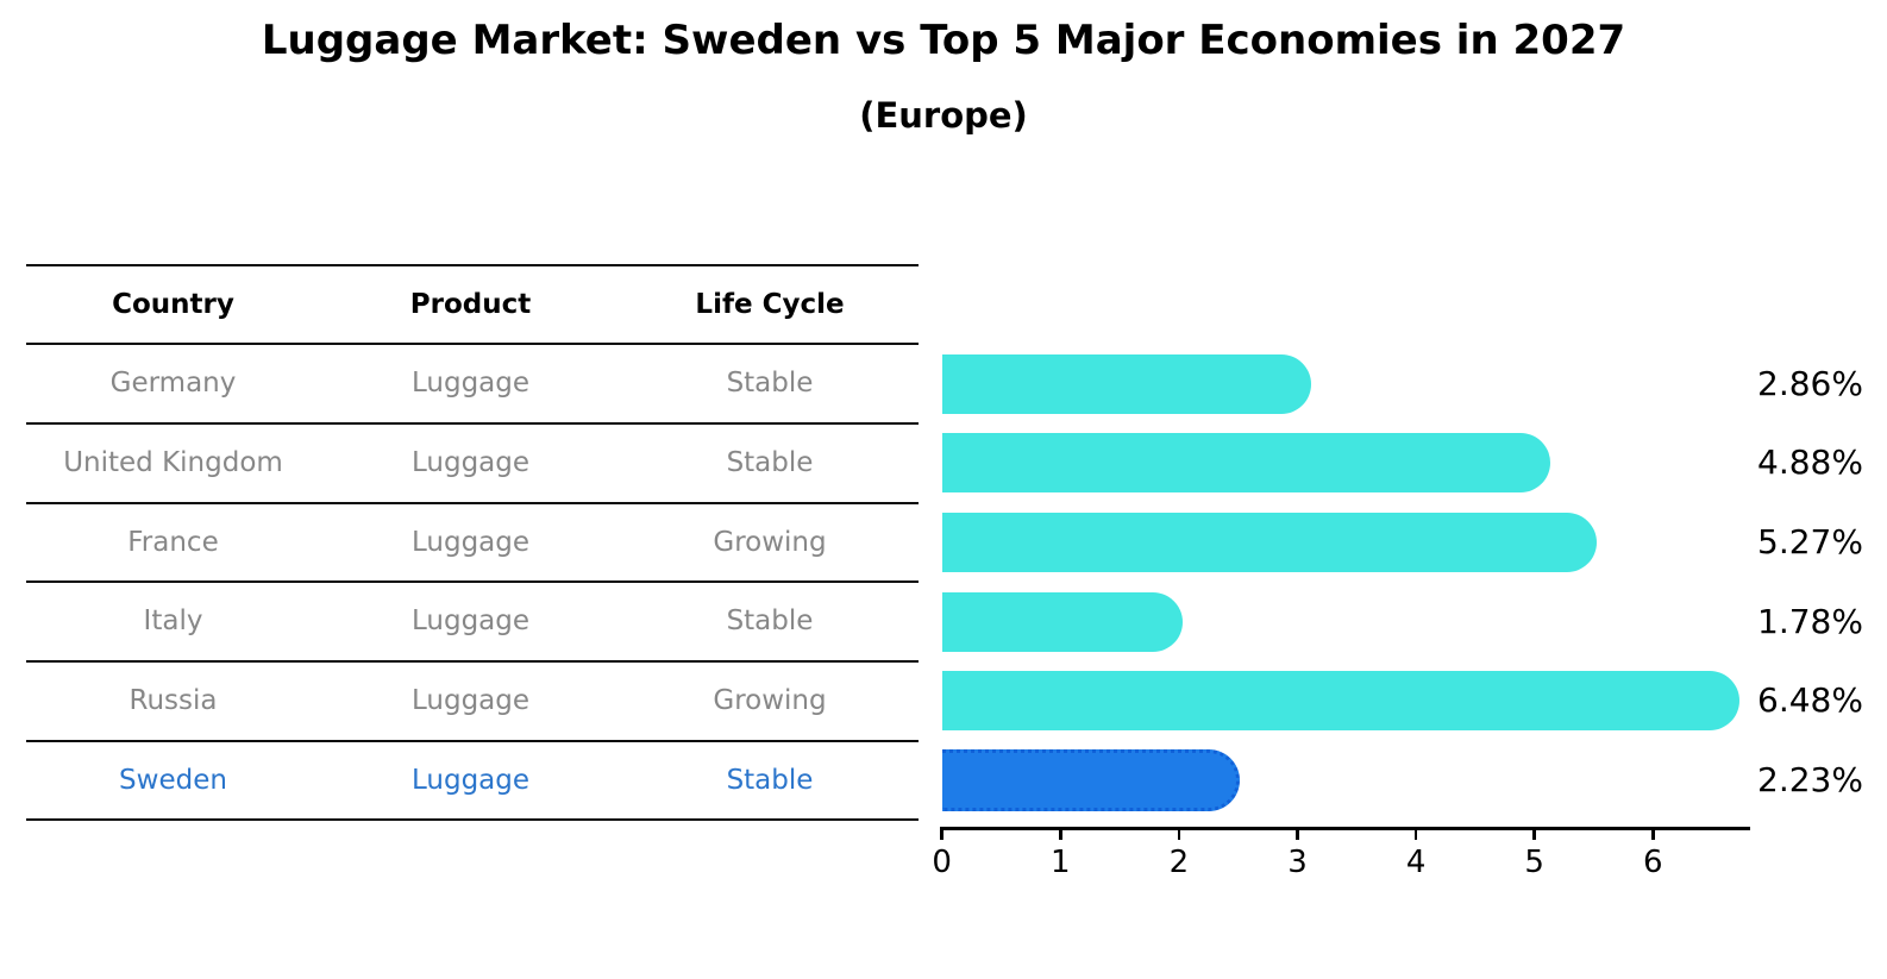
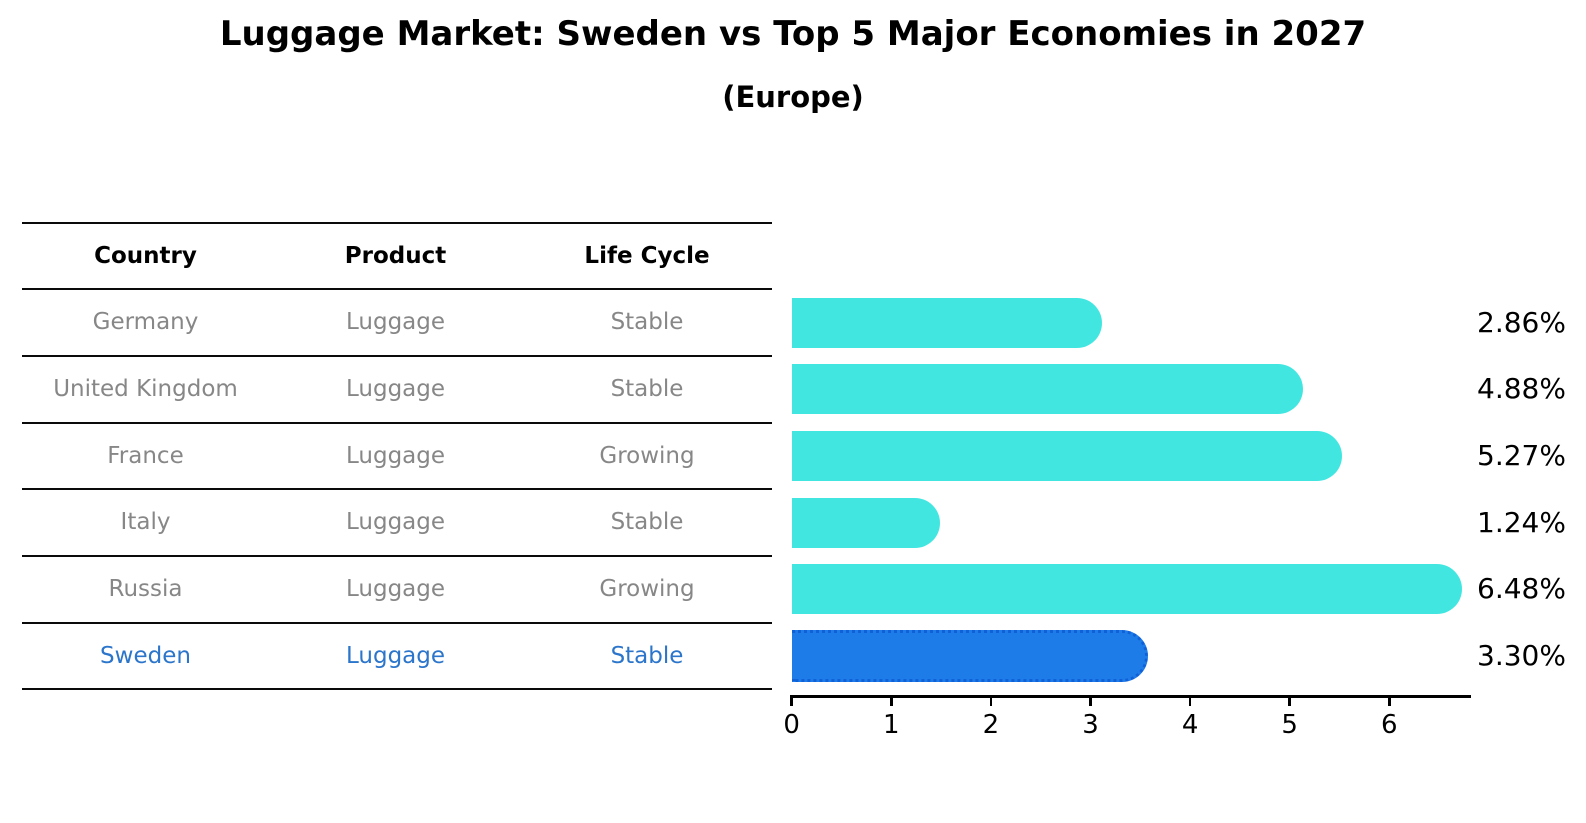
Italy: 1.78% -> 1.24%
Sweden: 2.23% -> 3.30%
